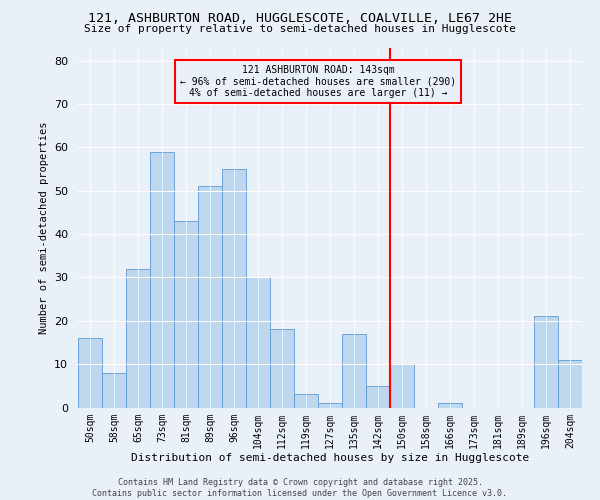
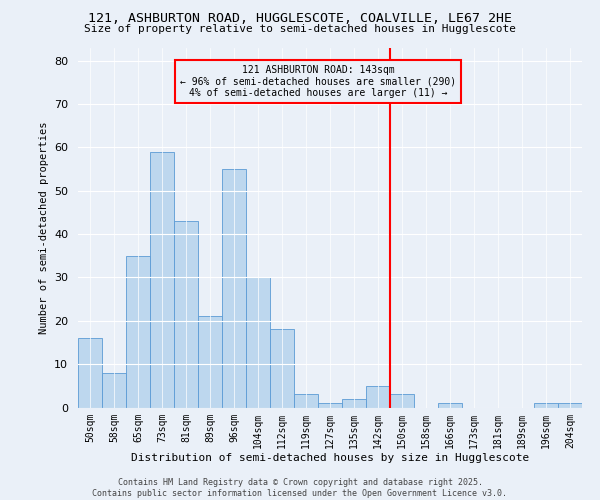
65sqm: 32 -> 35
89sqm: 51 -> 21
135sqm: 17 -> 2
150sqm: 10 -> 3
196sqm: 21 -> 1
204sqm: 11 -> 1
